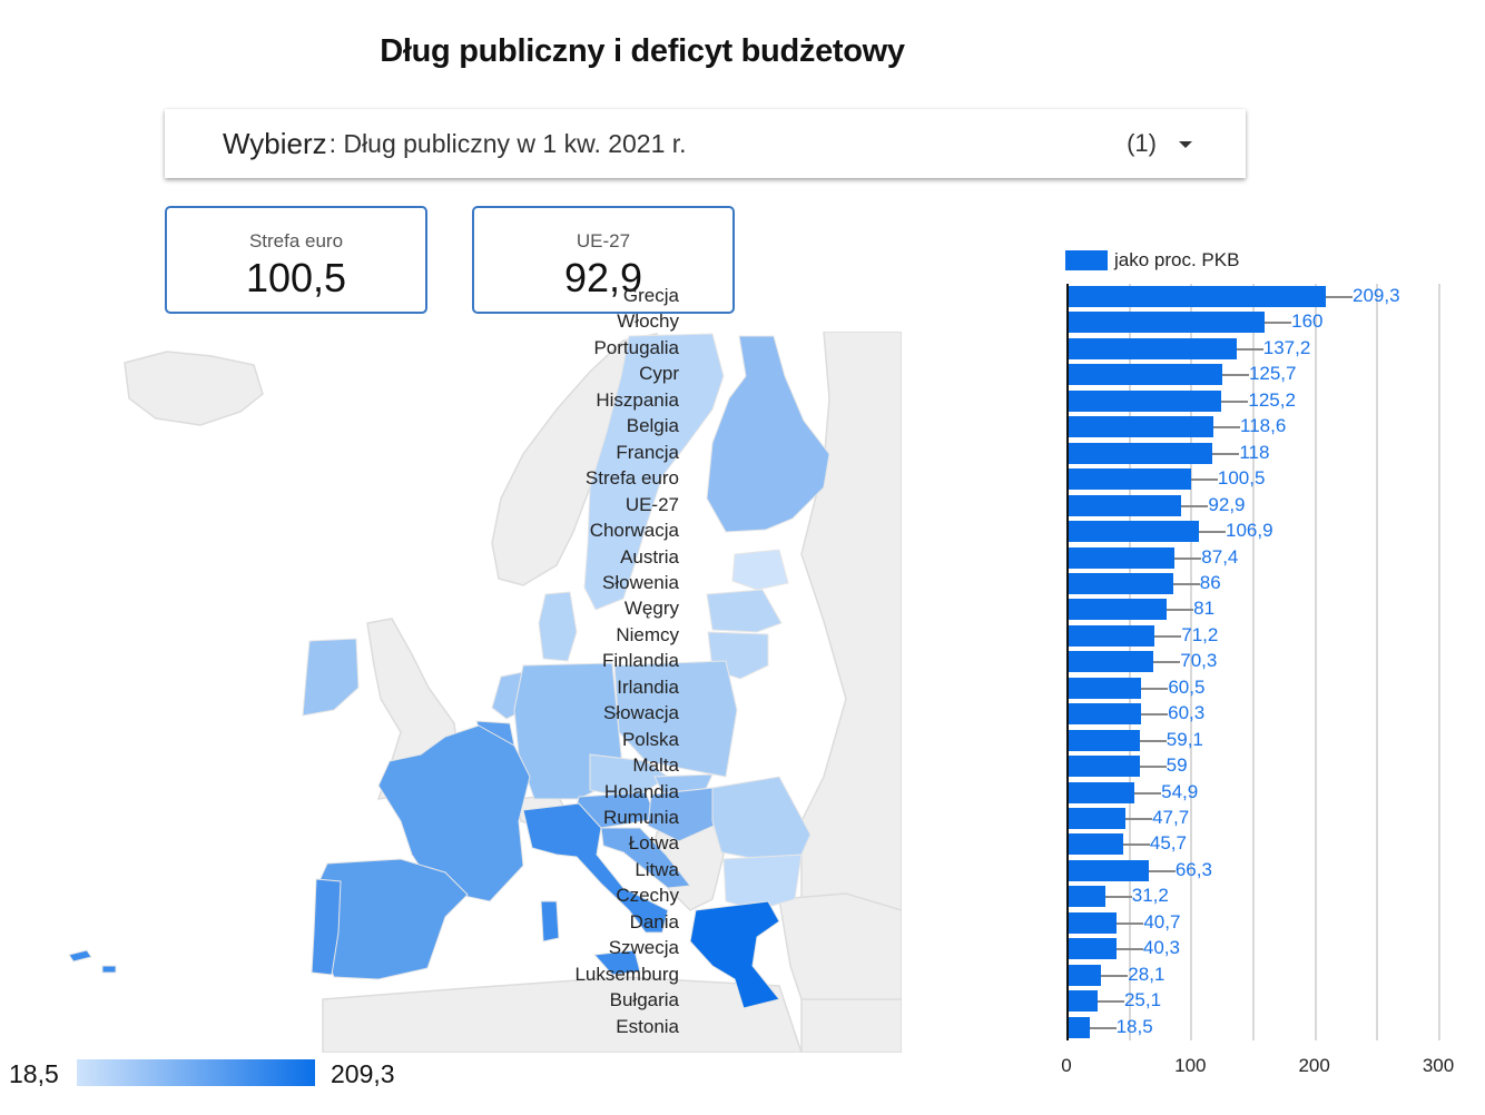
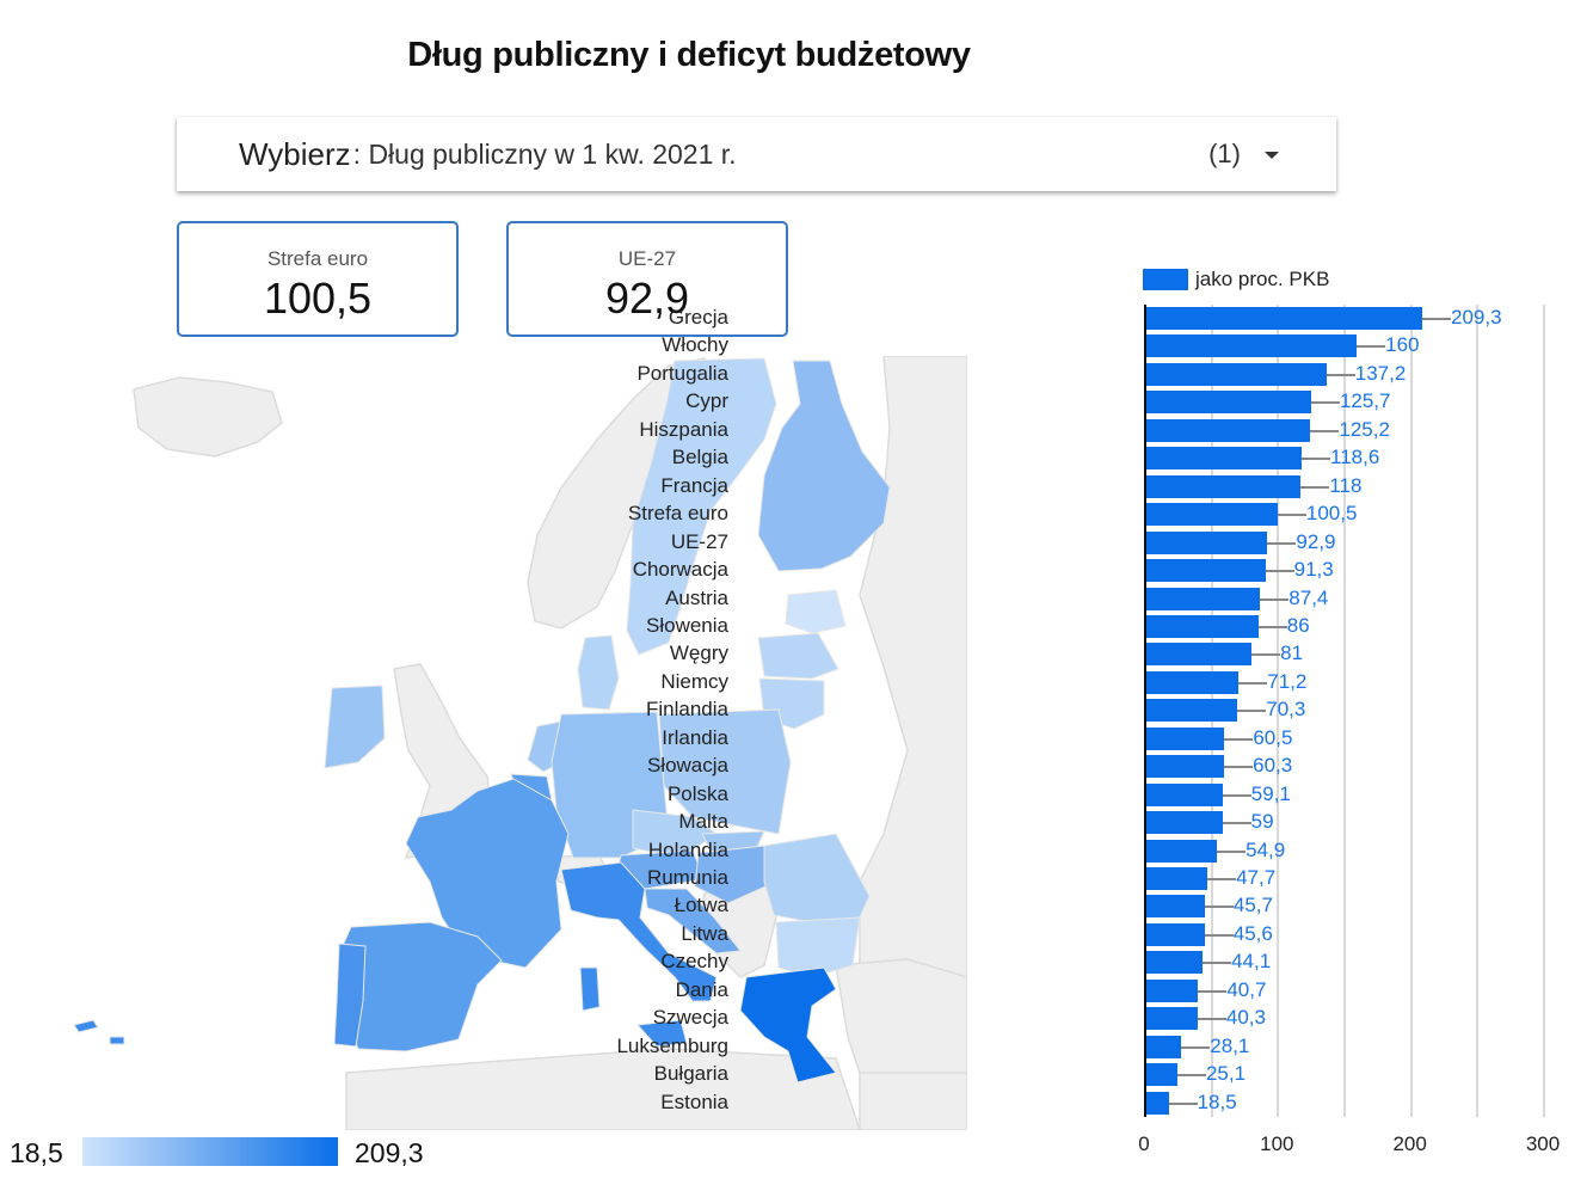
Chorwacja: 106,9 -> 91,3
Litwa: 66,3 -> 45,6
Czechy: 31,2 -> 44,1
